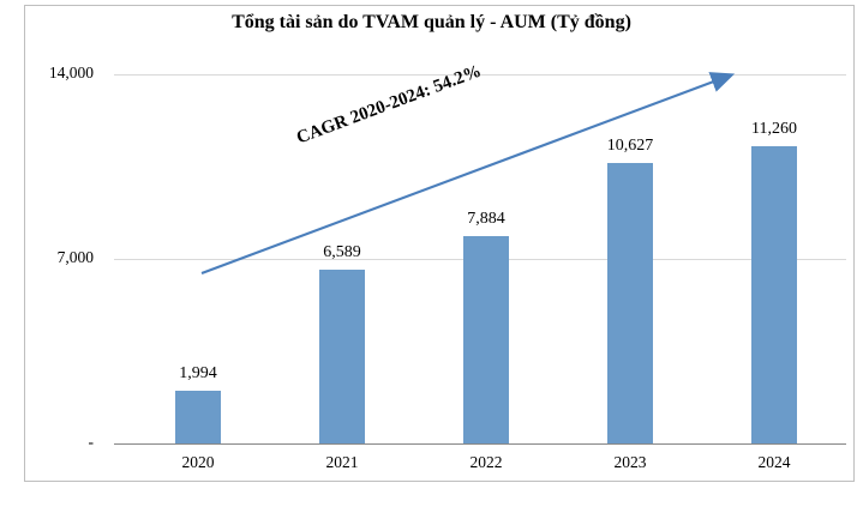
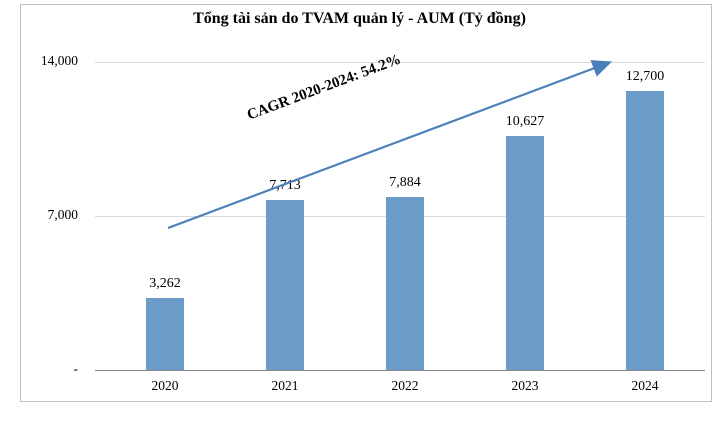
2020: 1,994 -> 3,262
2021: 6,589 -> 7,713
2024: 11,260 -> 12,700
